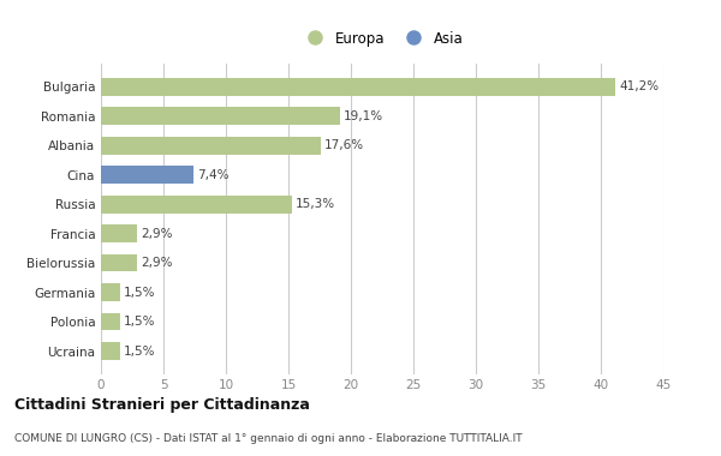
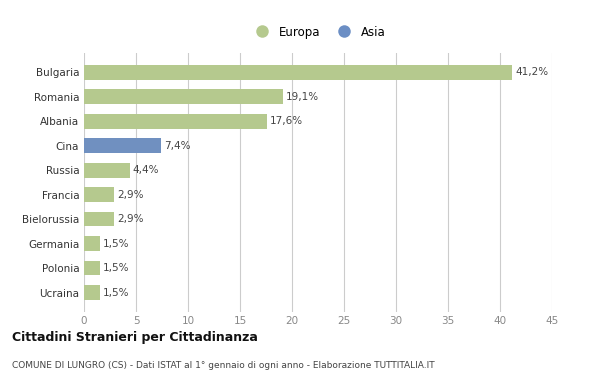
Russia: 15,3% -> 4,4%
